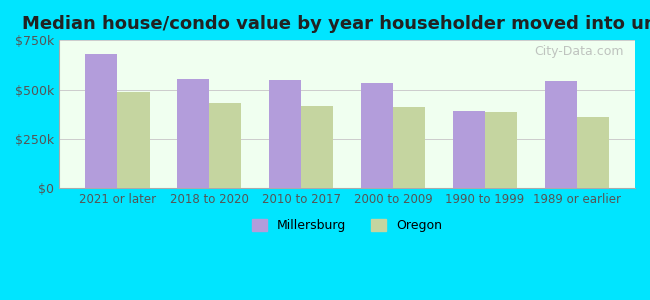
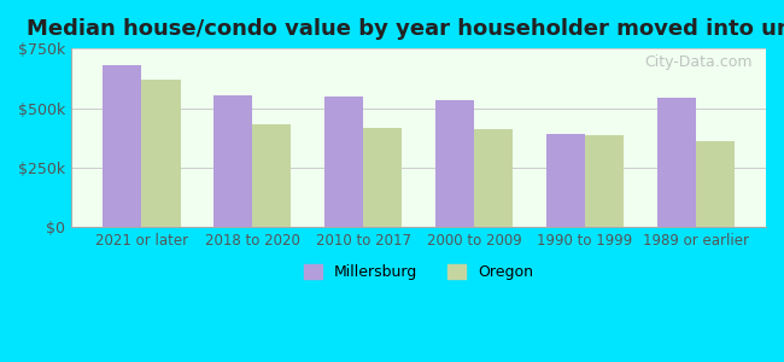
Oregon/2021 or later: $490k -> $620k
